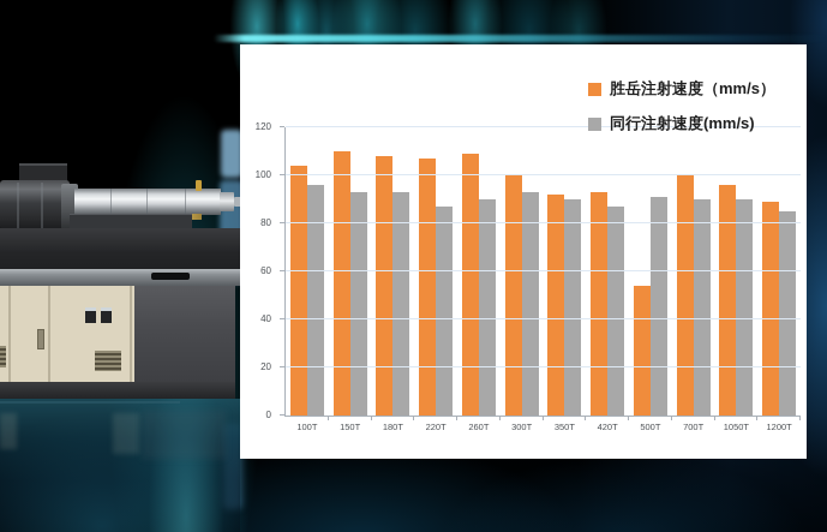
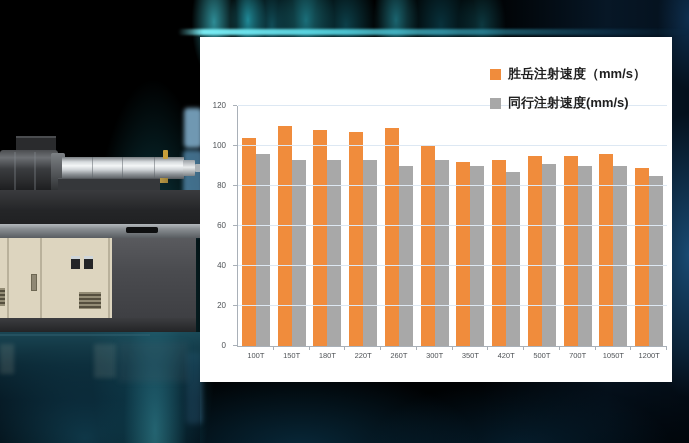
同行注射速度(mm/s)/220T: 87 -> 93
胜岳注射速度（mm/s）/500T: 54 -> 95
胜岳注射速度（mm/s）/700T: 100 -> 95
